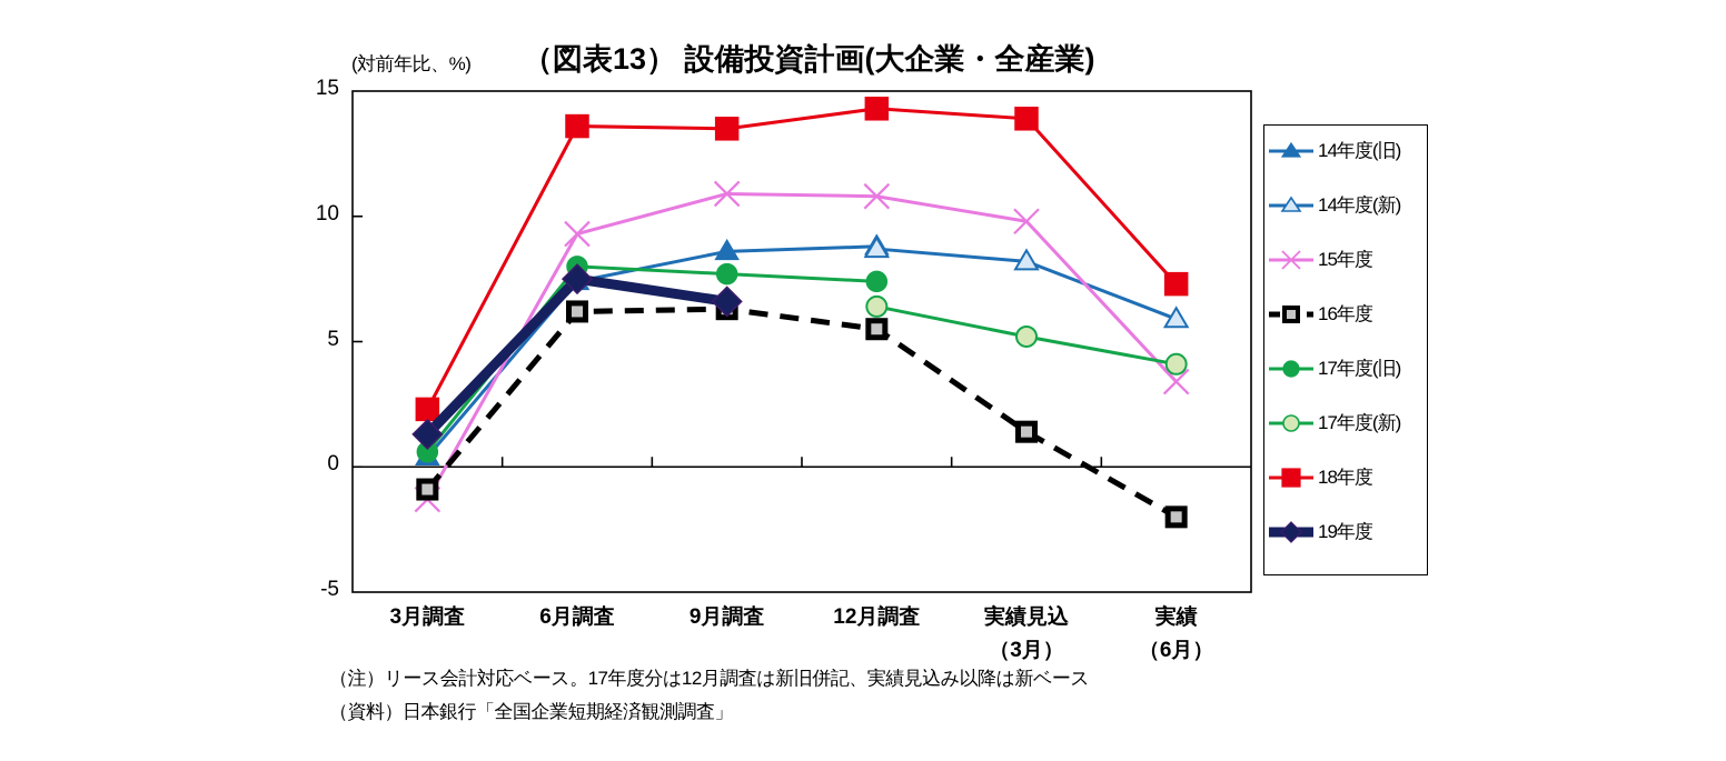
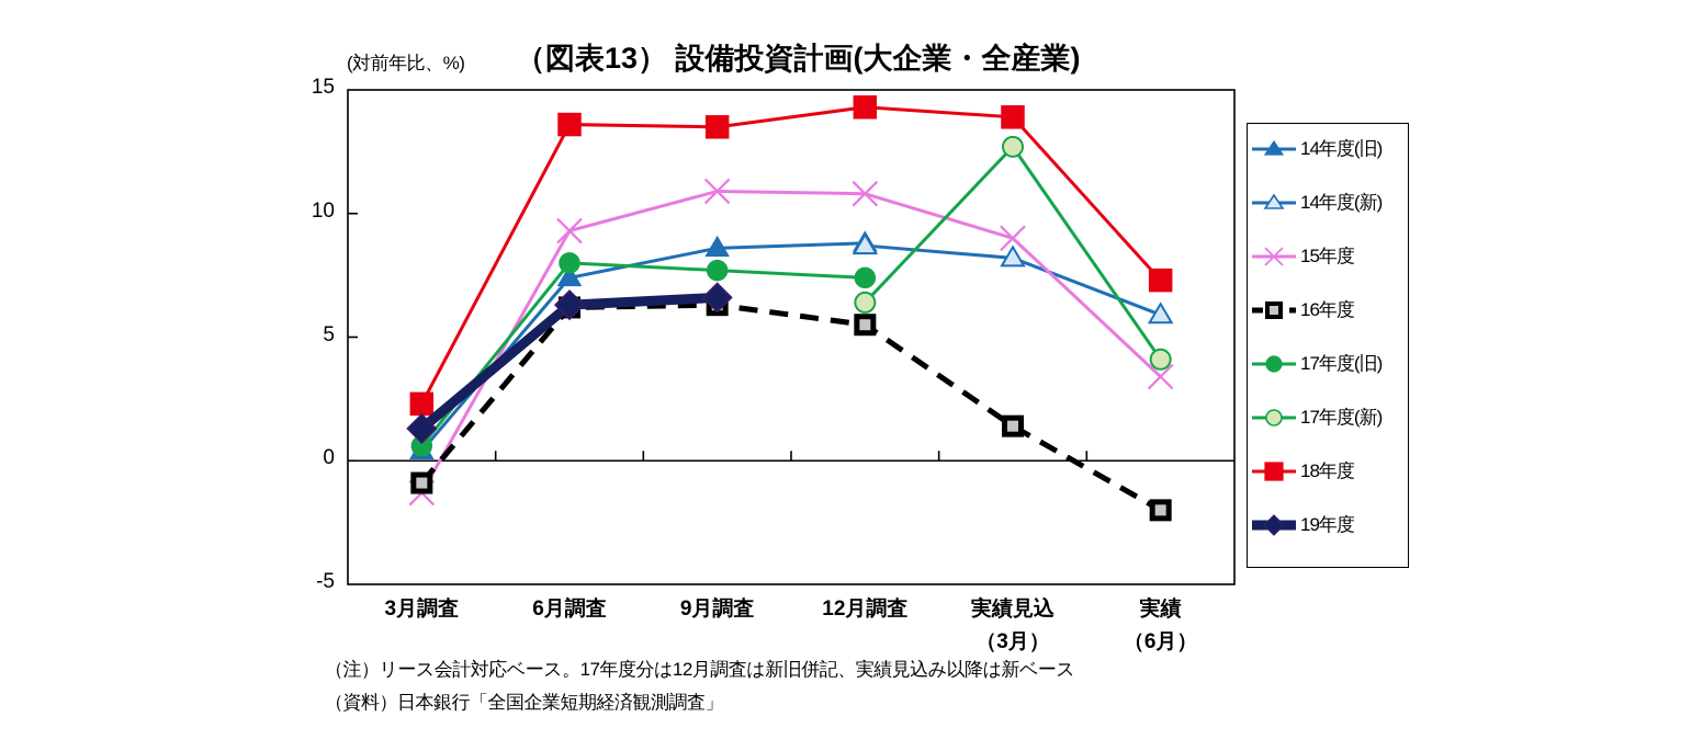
19年度/6月調査: 7.5 -> 6.3
15年度/実績見込: 9.8 -> 9.0
17年度(新)/実績見込: 5.2 -> 12.7
